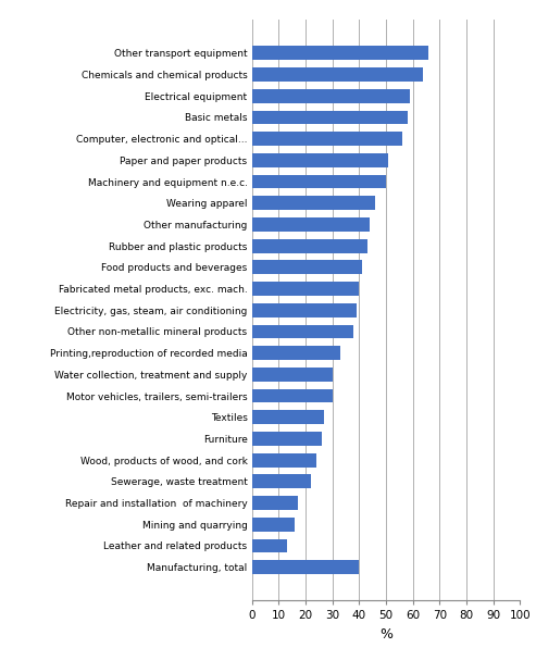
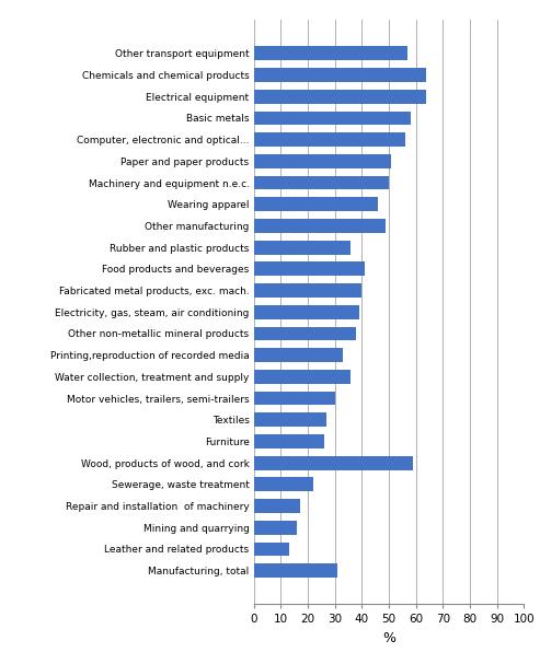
Other transport equipment: 66 -> 57
Electrical equipment: 59 -> 64
Other manufacturing: 44 -> 49
Rubber and plastic products: 43 -> 36
Water collection, treatment and supply: 30 -> 36
Wood, products of wood, and cork: 24 -> 59
Manufacturing, total: 40 -> 31
